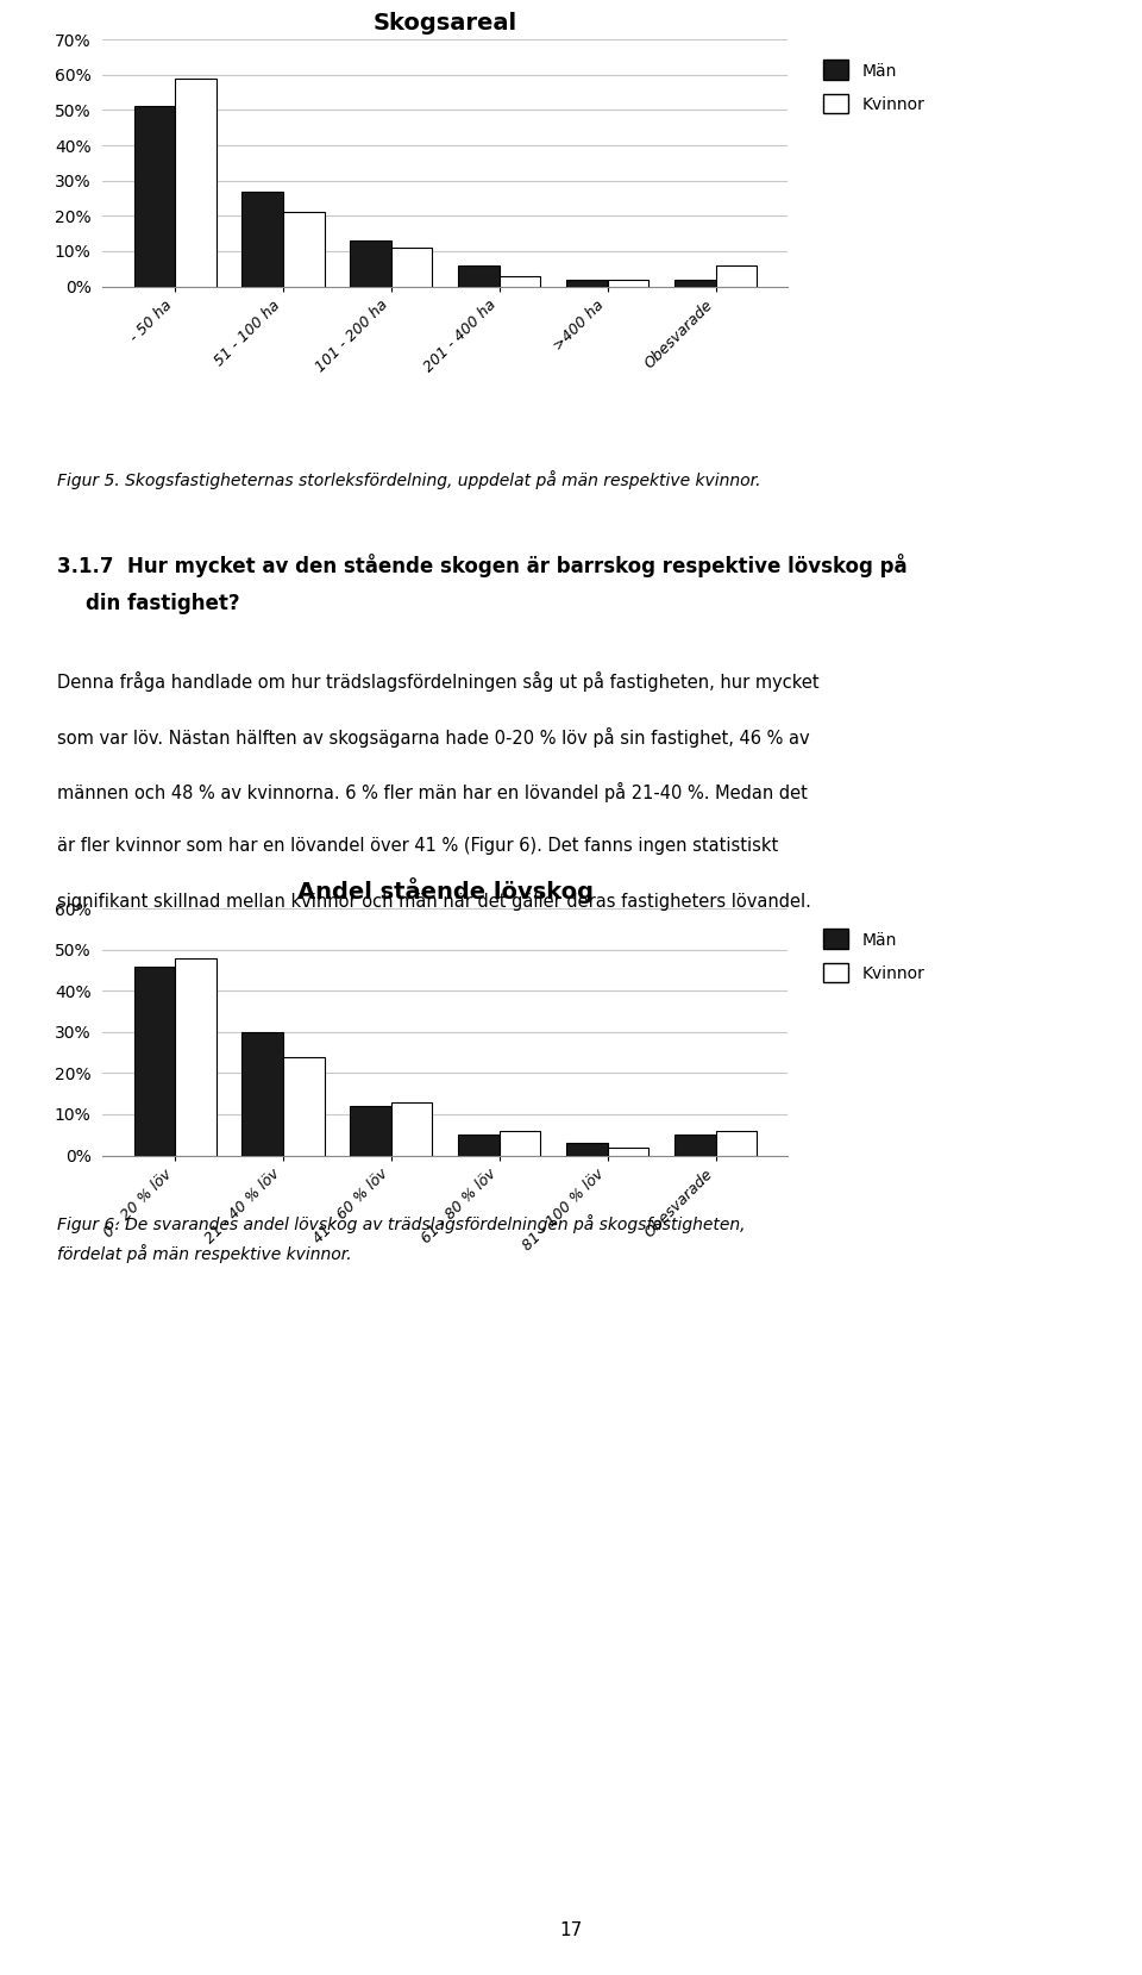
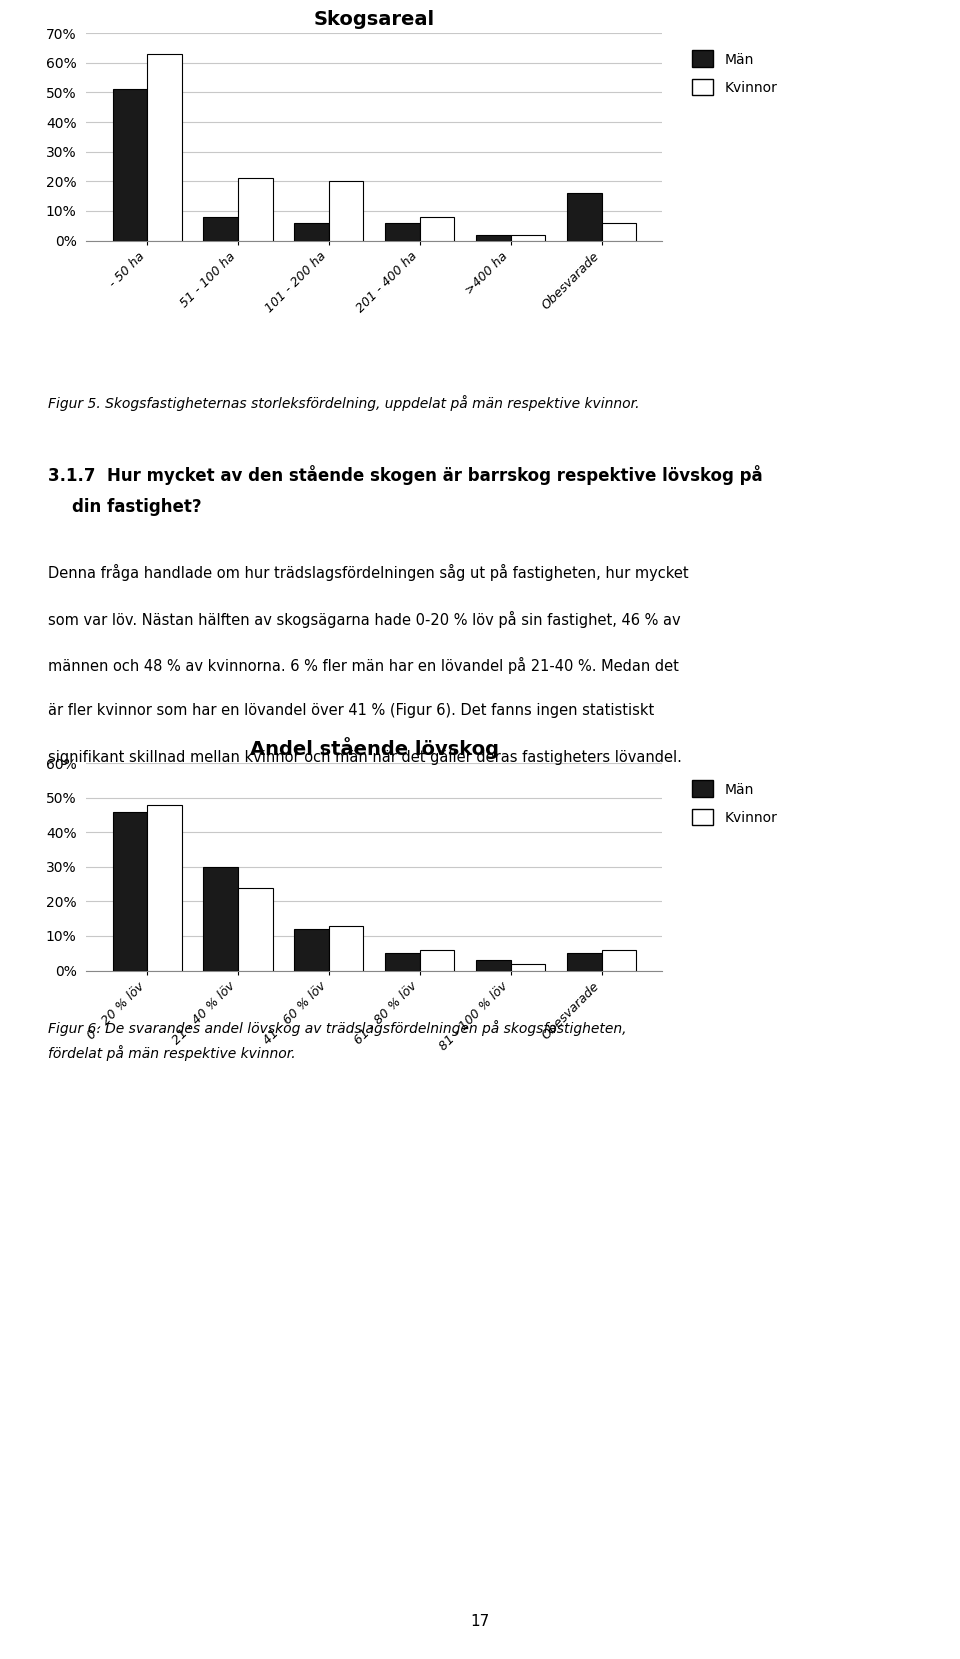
Skogsareal/Kvinnor/- 50 ha: 59% -> 63%
Skogsareal/Män/51 - 100 ha: 27% -> 8%
Skogsareal/Män/101 - 200 ha: 13% -> 6%
Skogsareal/Kvinnor/101 - 200 ha: 11% -> 20%
Skogsareal/Kvinnor/201 - 400 ha: 3% -> 8%
Skogsareal/Män/Obesvarade: 2% -> 16%
